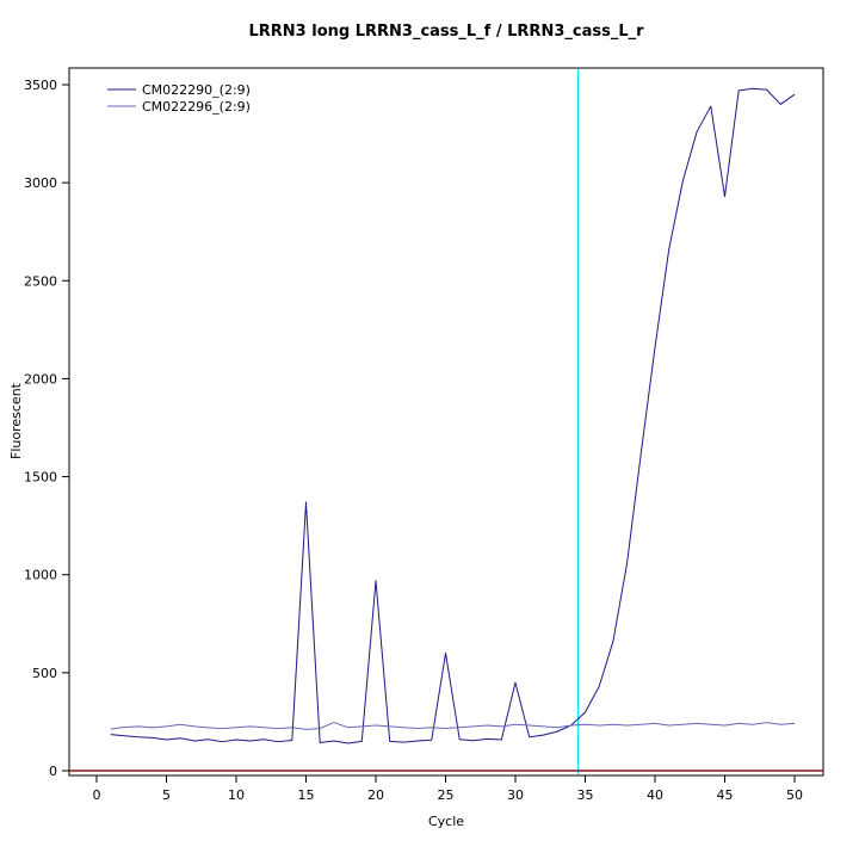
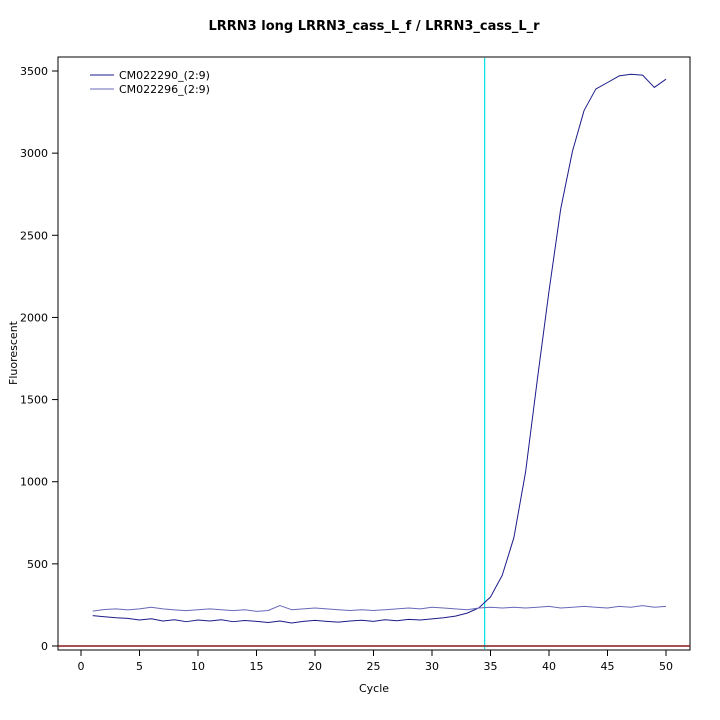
CM022290_(2:9)/15: 1370 -> 150
CM022290_(2:9)/20: 970 -> 160
CM022290_(2:9)/25: 600 -> 150
CM022290_(2:9)/30: 450 -> 160
CM022290_(2:9)/45: 2930 -> 3430
